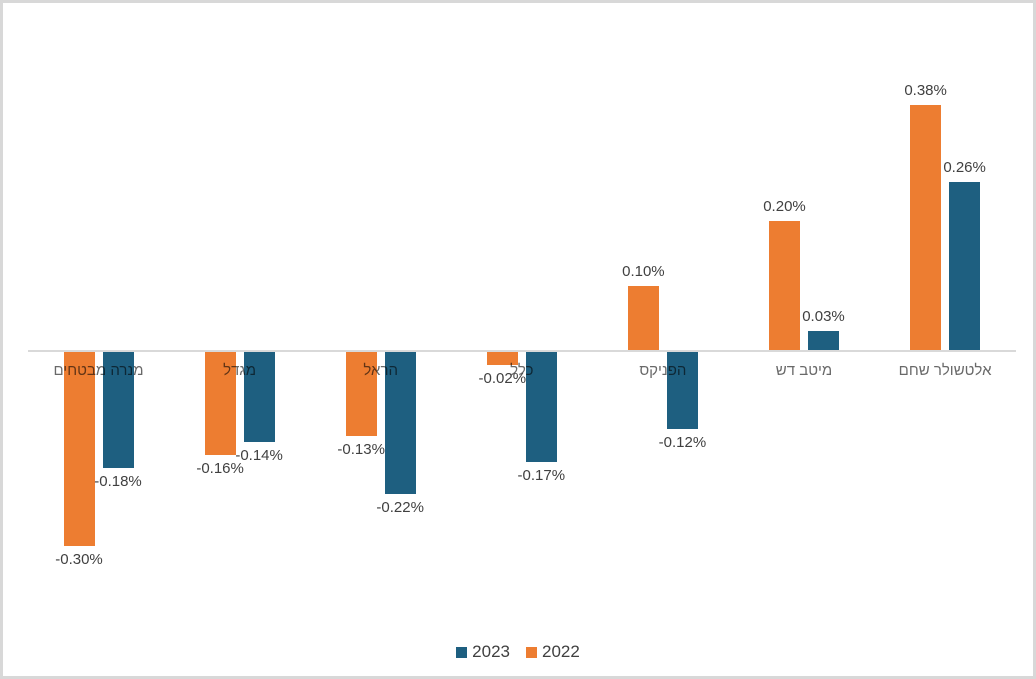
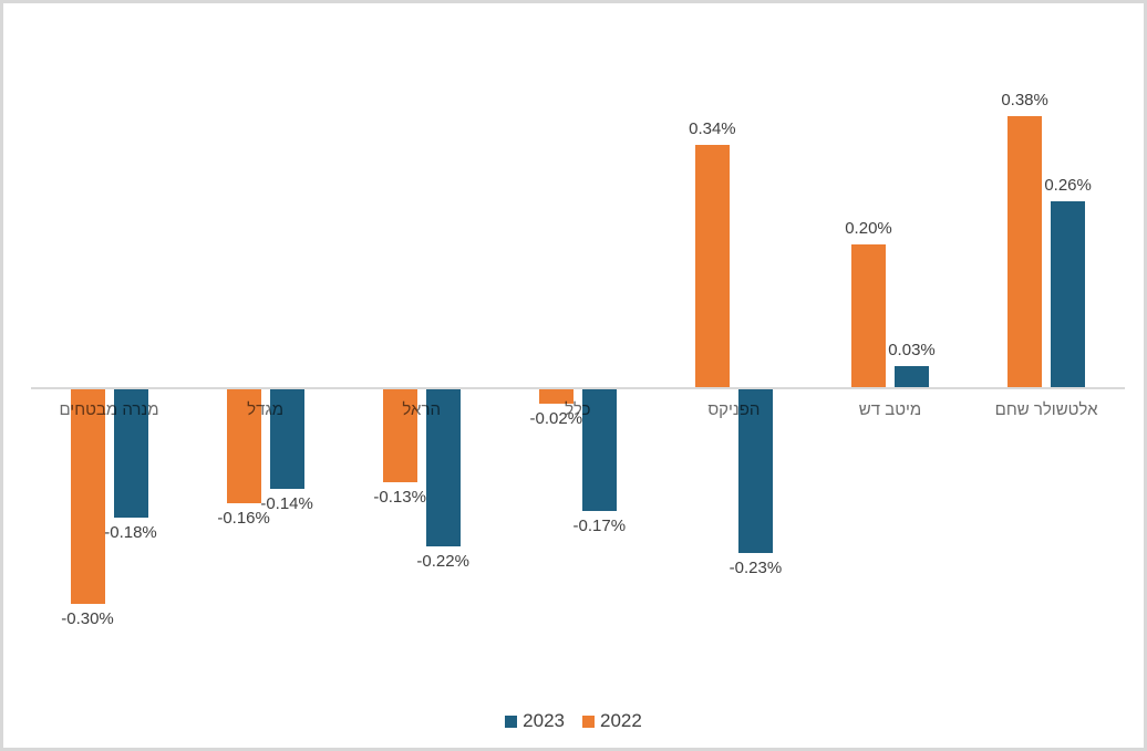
2022/הפניקס: 0.10% -> 0.34%
2023/הפניקס: -0.12% -> -0.23%
